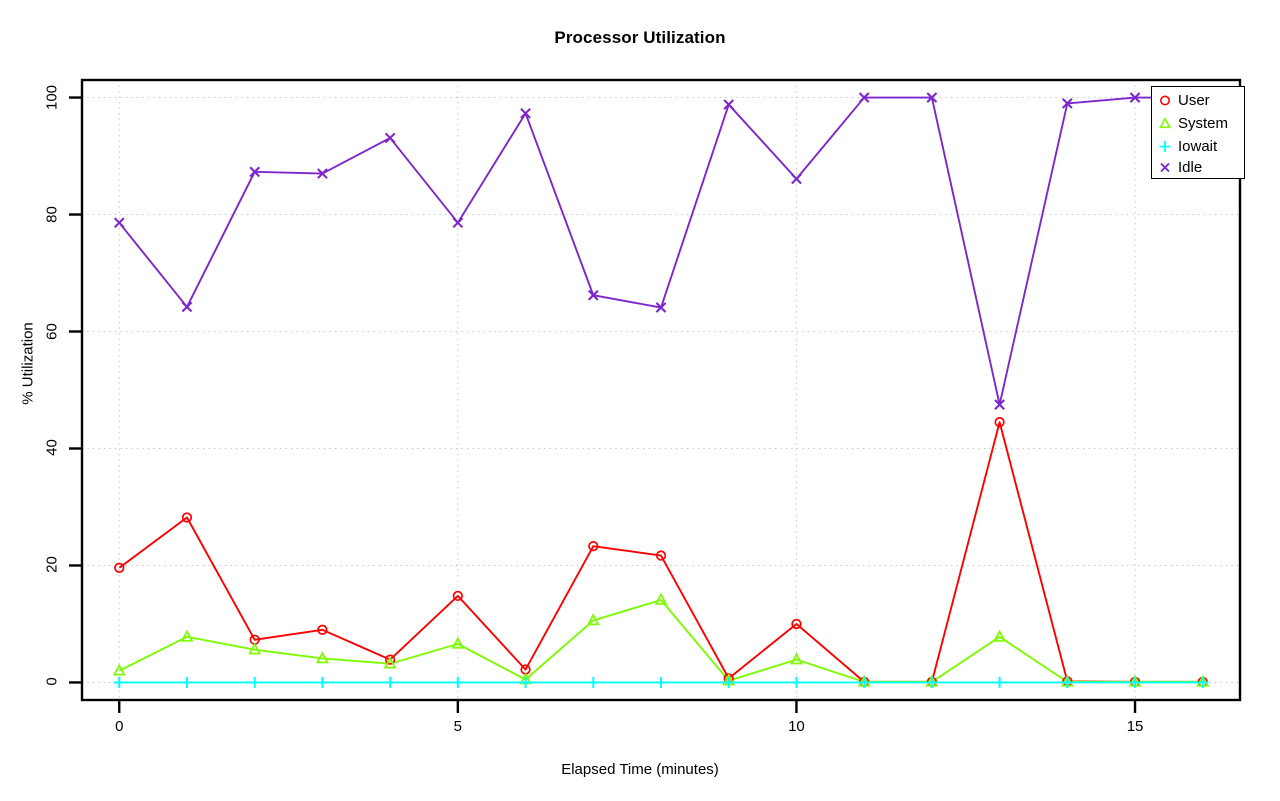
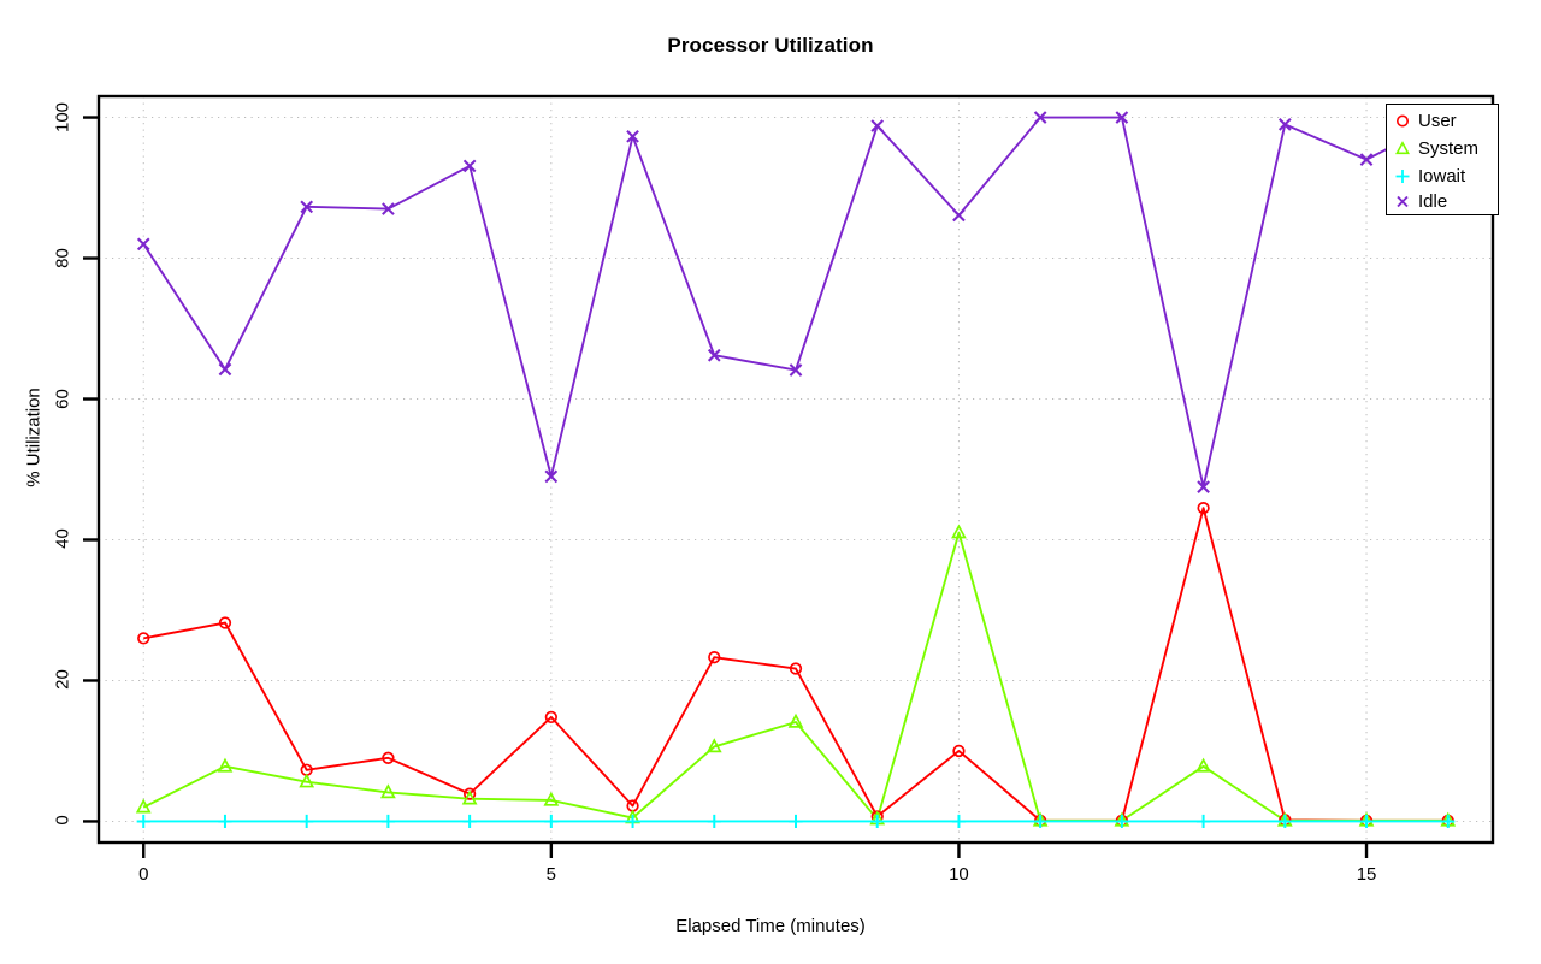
User/0: 20 -> 26
Idle/0: 79 -> 82
System/5: 7 -> 3
Idle/5: 79 -> 49
System/10: 4 -> 41
Idle/15: 100 -> 94
